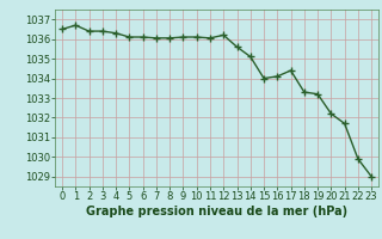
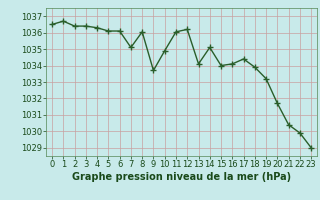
7: 1036.0 -> 1035.1
9: 1036.1 -> 1033.7
10: 1036.1 -> 1034.9
13: 1035.6 -> 1034.1
18: 1033.3 -> 1033.9
20: 1032.2 -> 1031.7
21: 1031.7 -> 1030.4
